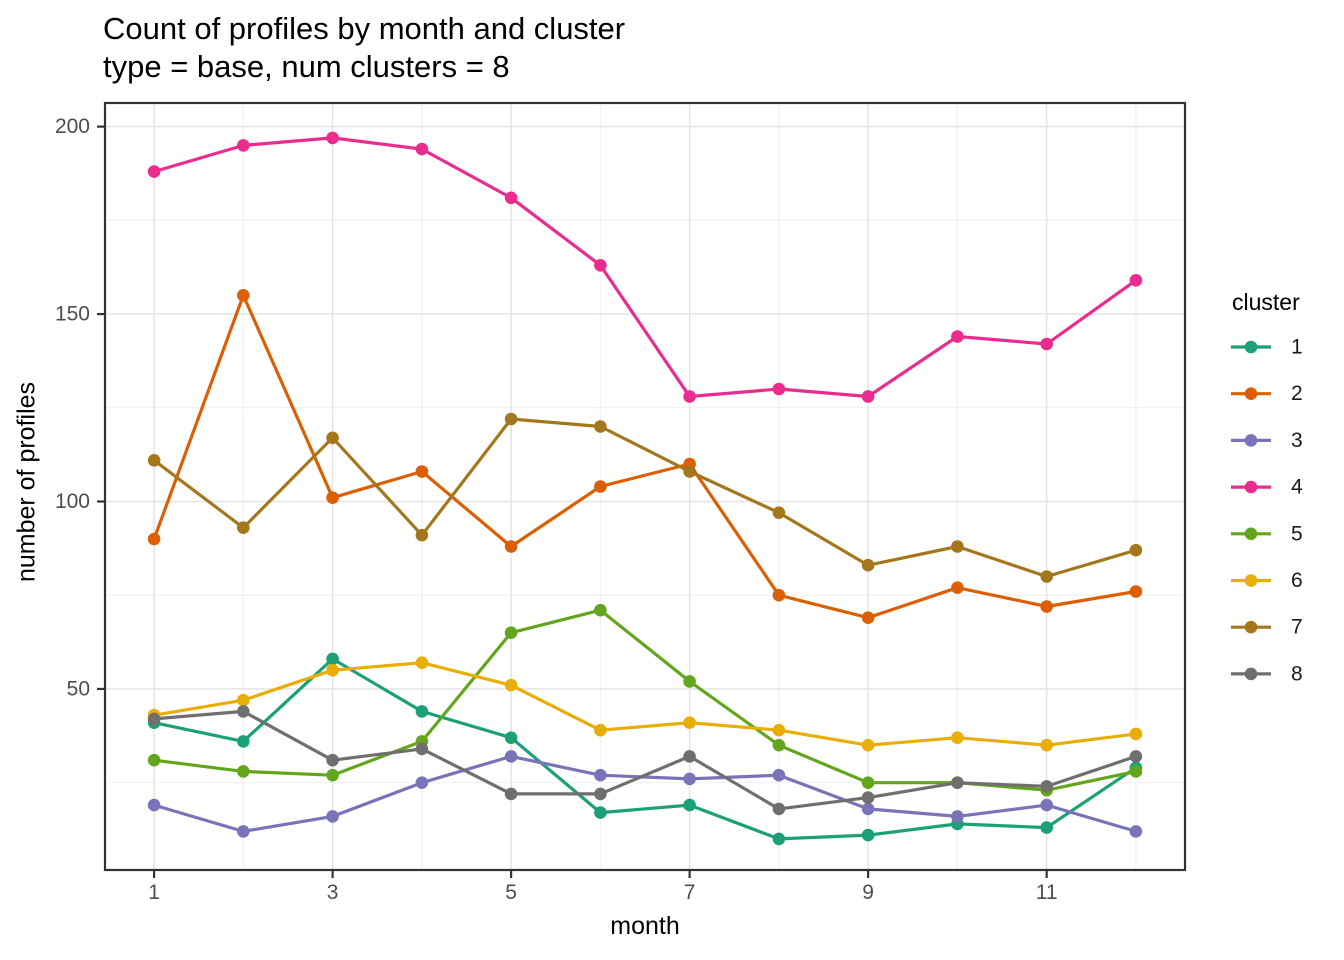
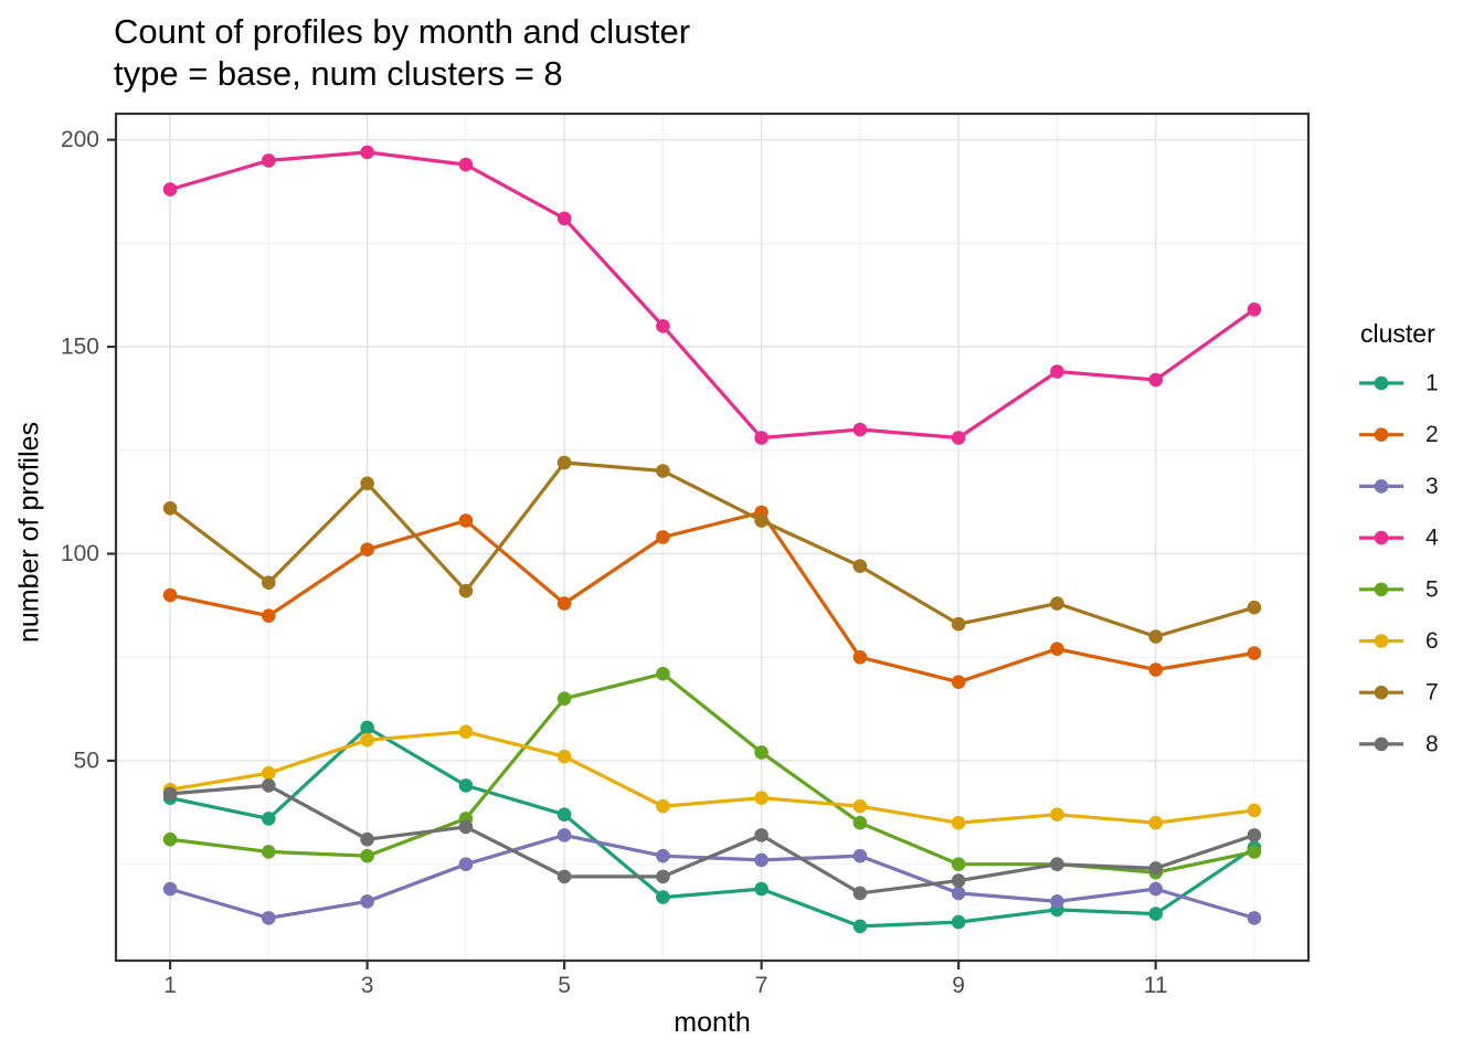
2/2: 155 -> 85
4/6: 163 -> 155
